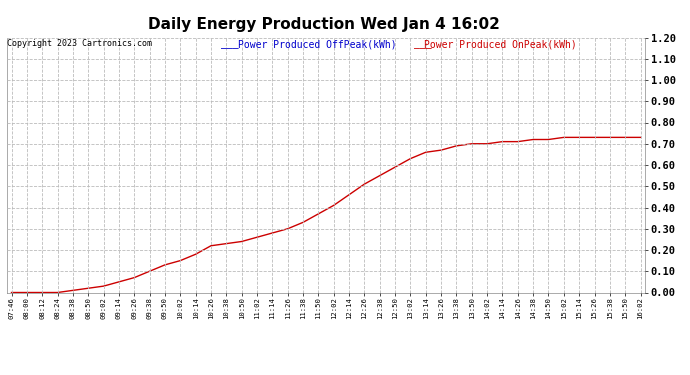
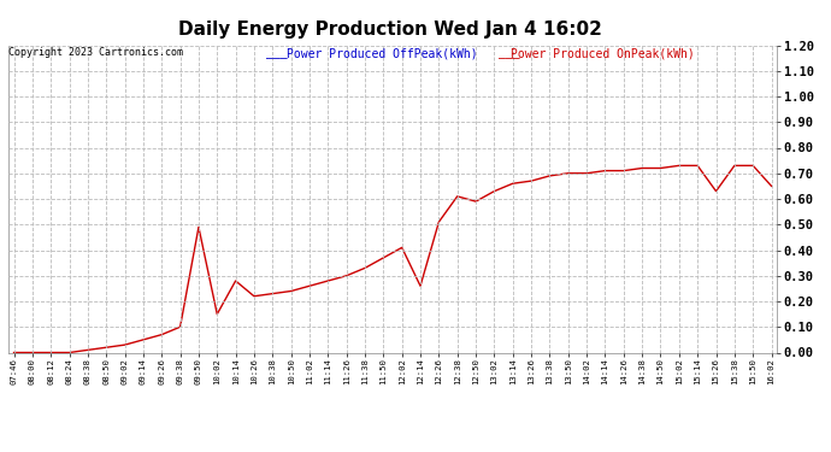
09:50: 0.13 -> 0.49
10:14: 0.18 -> 0.28
12:14: 0.46 -> 0.26
12:38: 0.55 -> 0.61
15:26: 0.73 -> 0.63
16:02: 0.73 -> 0.65
